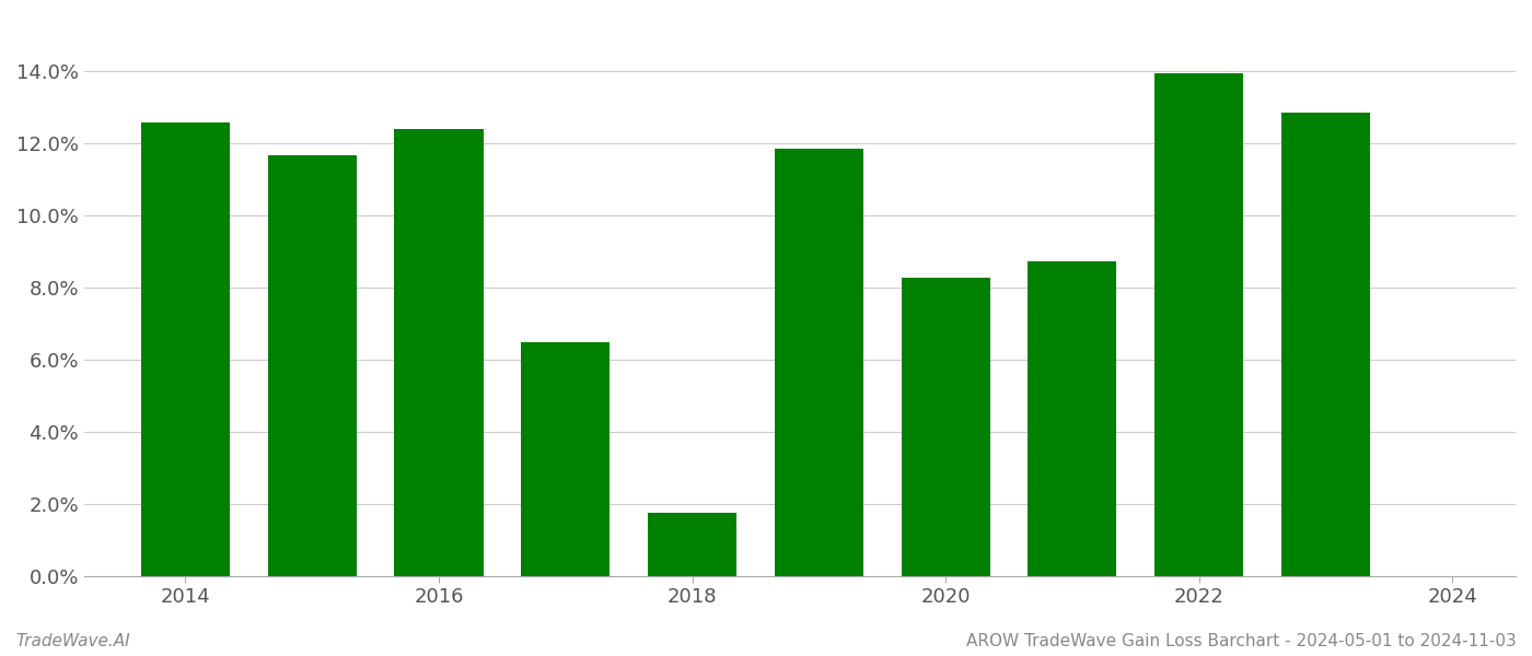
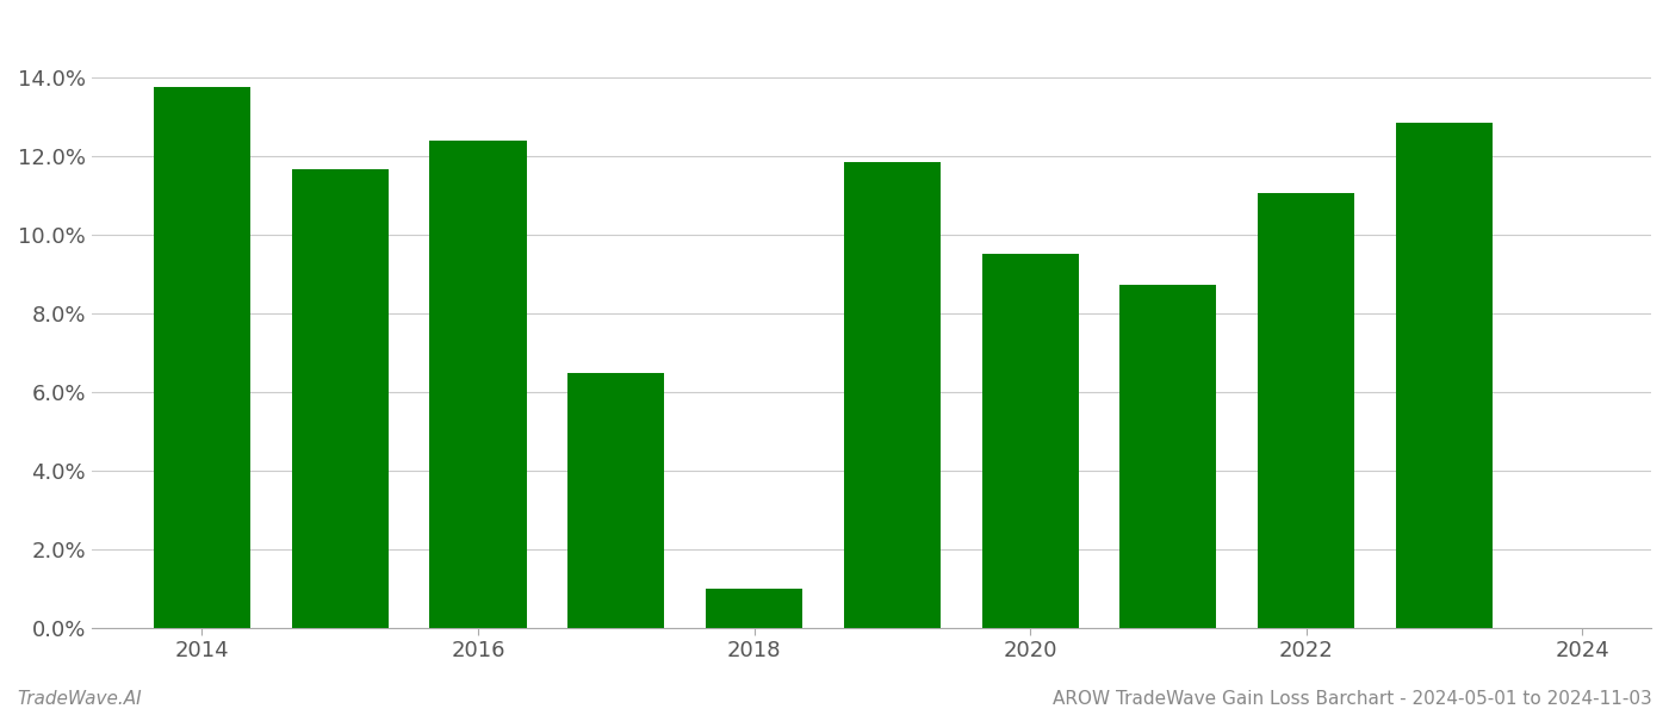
2014: 12.55% -> 13.75%
2018: 1.75% -> 1.00%
2020: 8.25% -> 9.50%
2022: 13.92% -> 11.05%
